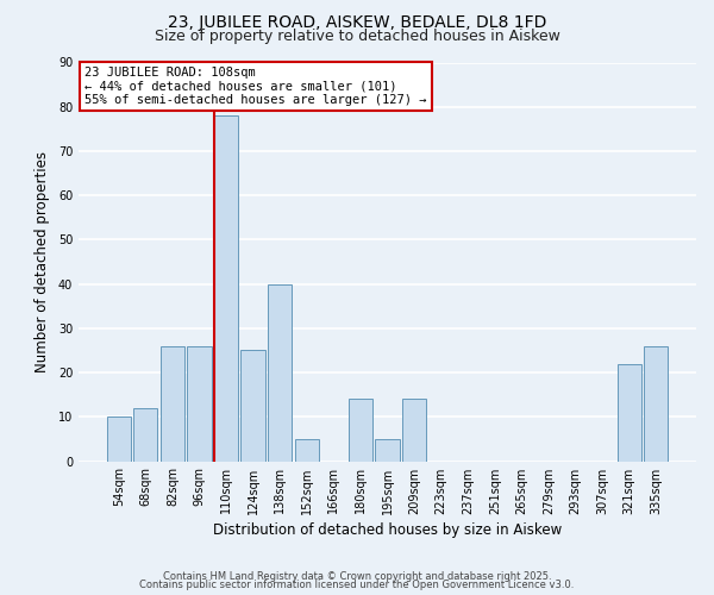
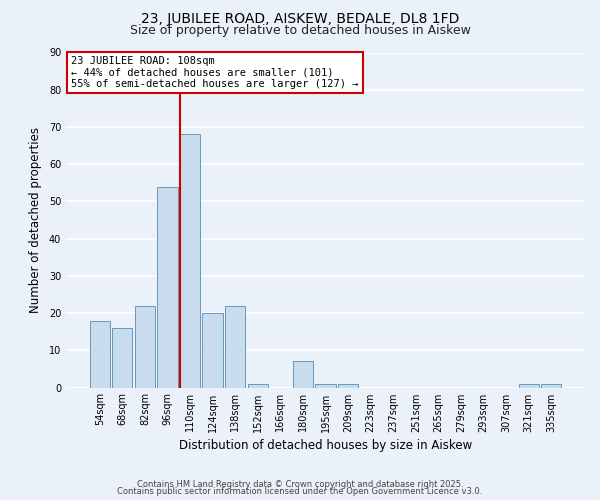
54sqm: 10 -> 18
68sqm: 12 -> 16
82sqm: 26 -> 22
96sqm: 26 -> 54
110sqm: 78 -> 68
124sqm: 25 -> 20
138sqm: 40 -> 22
152sqm: 5 -> 1
180sqm: 14 -> 7
195sqm: 5 -> 1
209sqm: 14 -> 1
321sqm: 22 -> 1
335sqm: 26 -> 1
